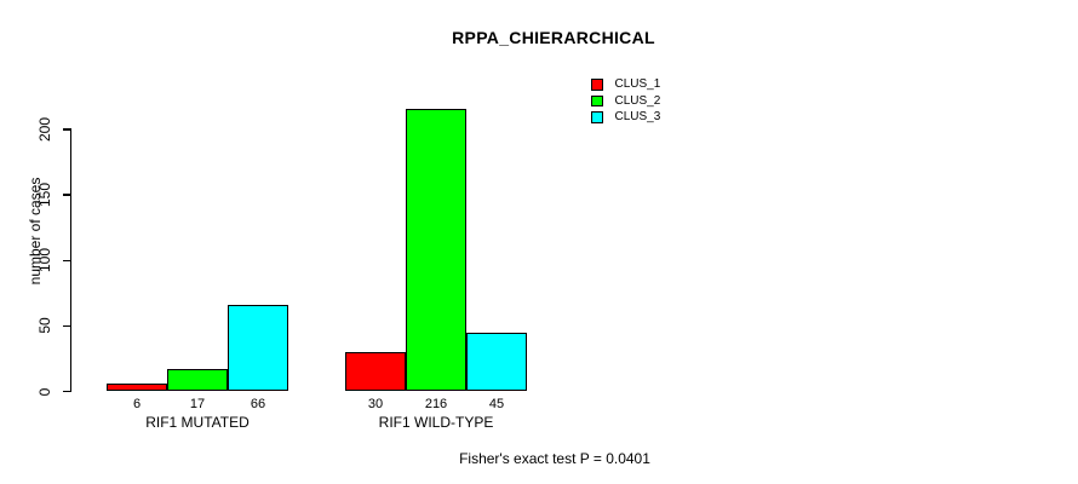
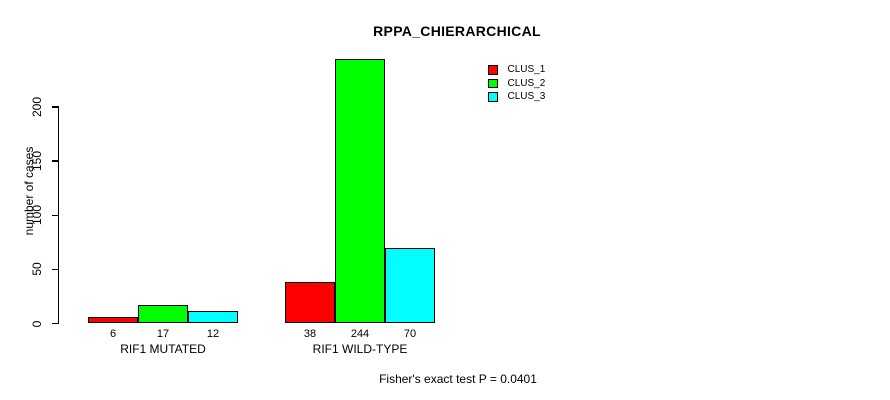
CLUS_3/RIF1 MUTATED: 66 -> 12
CLUS_1/RIF1 WILD-TYPE: 30 -> 38
CLUS_2/RIF1 WILD-TYPE: 216 -> 244
CLUS_3/RIF1 WILD-TYPE: 45 -> 70
